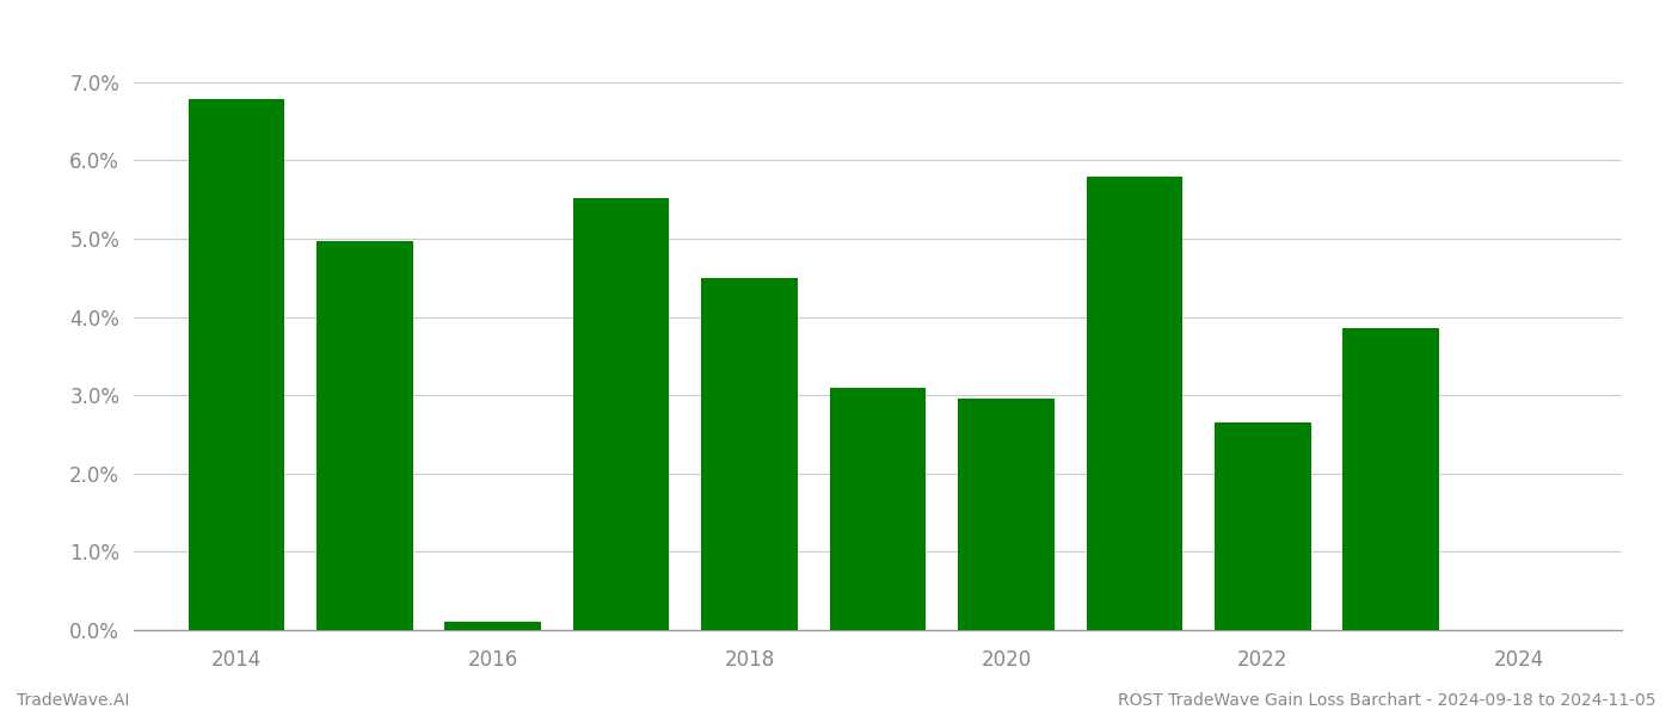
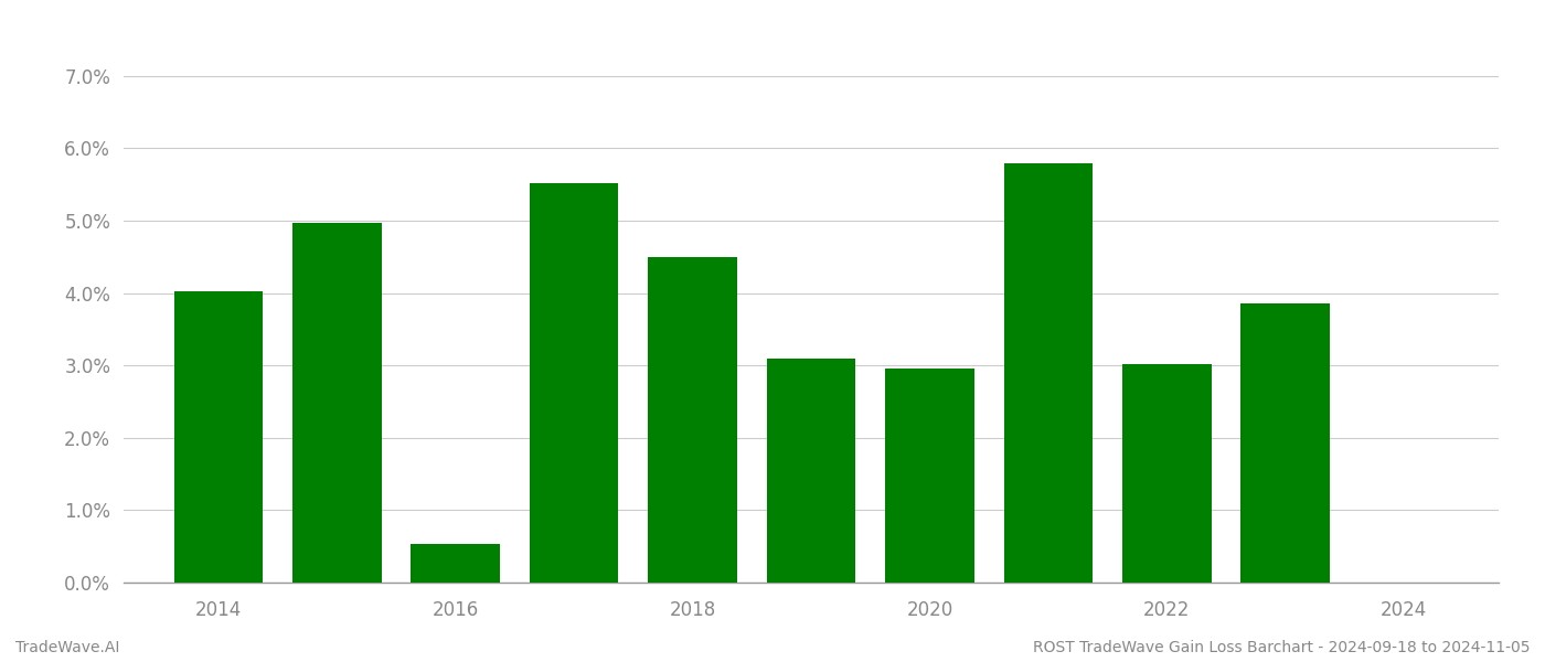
2014: 6.78% -> 4.02%
2016: 0.10% -> 0.54%
2022: 2.65% -> 3.02%
